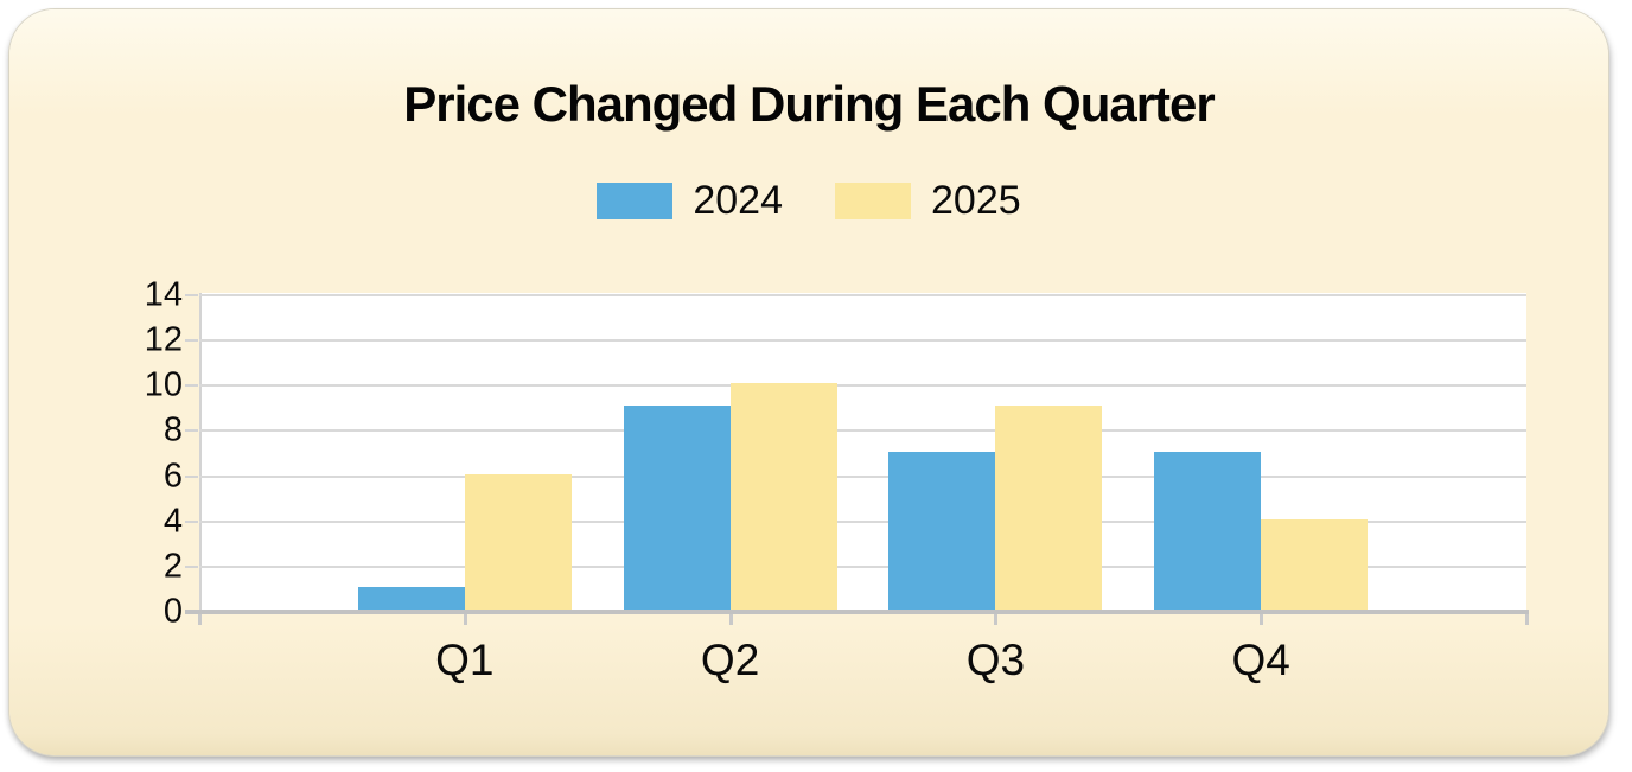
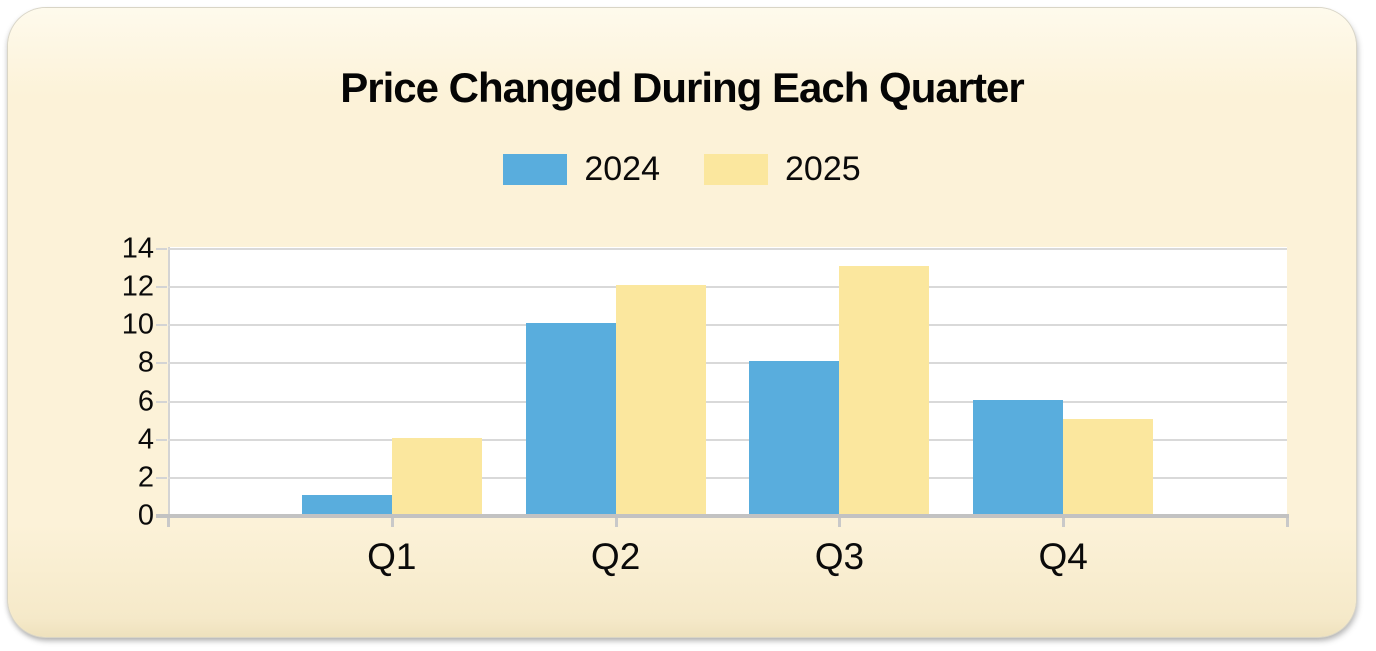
2025/Q1: 6 -> 4
2024/Q2: 9 -> 10
2025/Q2: 10 -> 12
2024/Q3: 7 -> 8
2025/Q3: 9 -> 13
2024/Q4: 7 -> 6
2025/Q4: 4 -> 5
